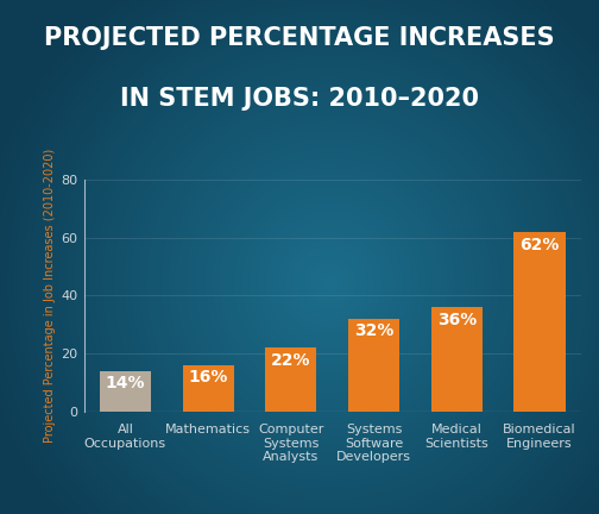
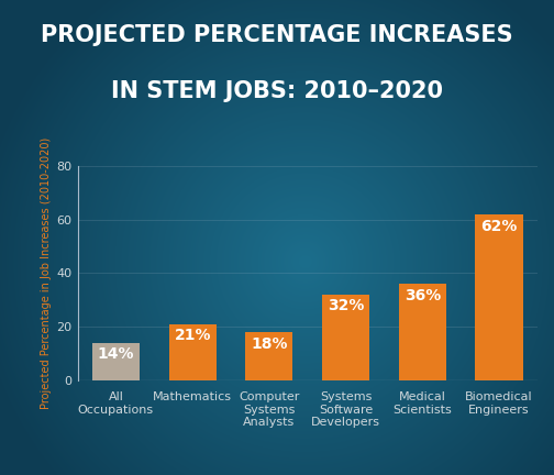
Mathematics: 16% -> 21%
Computer Systems Analysts: 22% -> 18%
